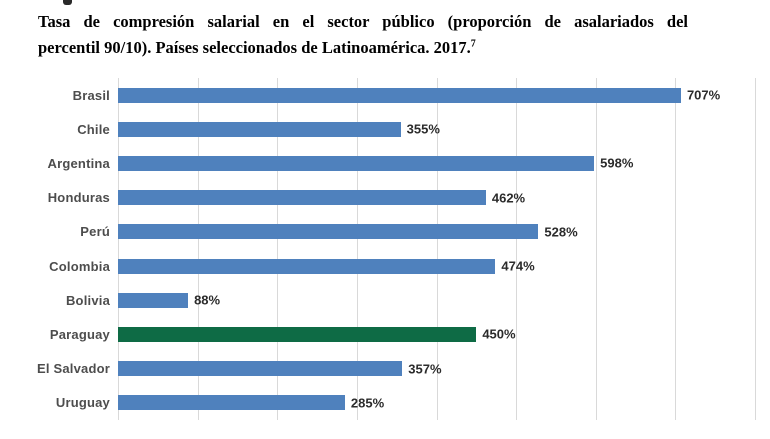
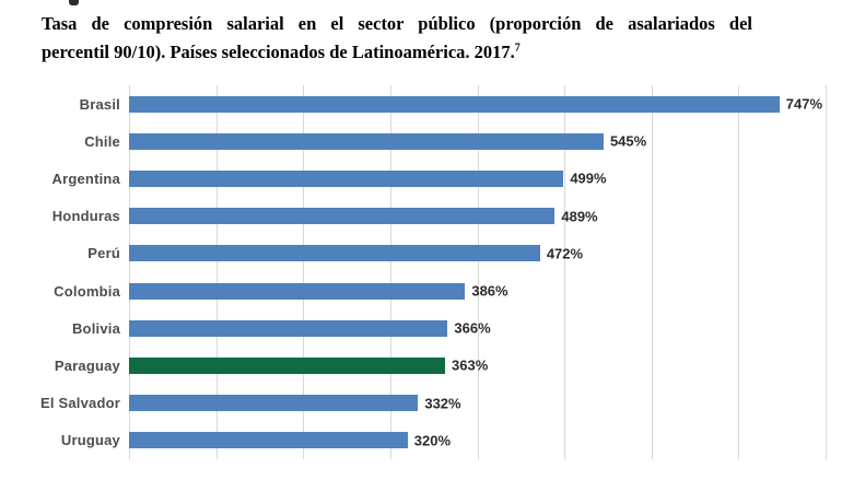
Brasil: 707% -> 747%
Chile: 355% -> 545%
Argentina: 598% -> 499%
Honduras: 462% -> 489%
Perú: 528% -> 472%
Colombia: 474% -> 386%
Bolivia: 88% -> 366%
Paraguay: 450% -> 363%
El Salvador: 357% -> 332%
Uruguay: 285% -> 320%
